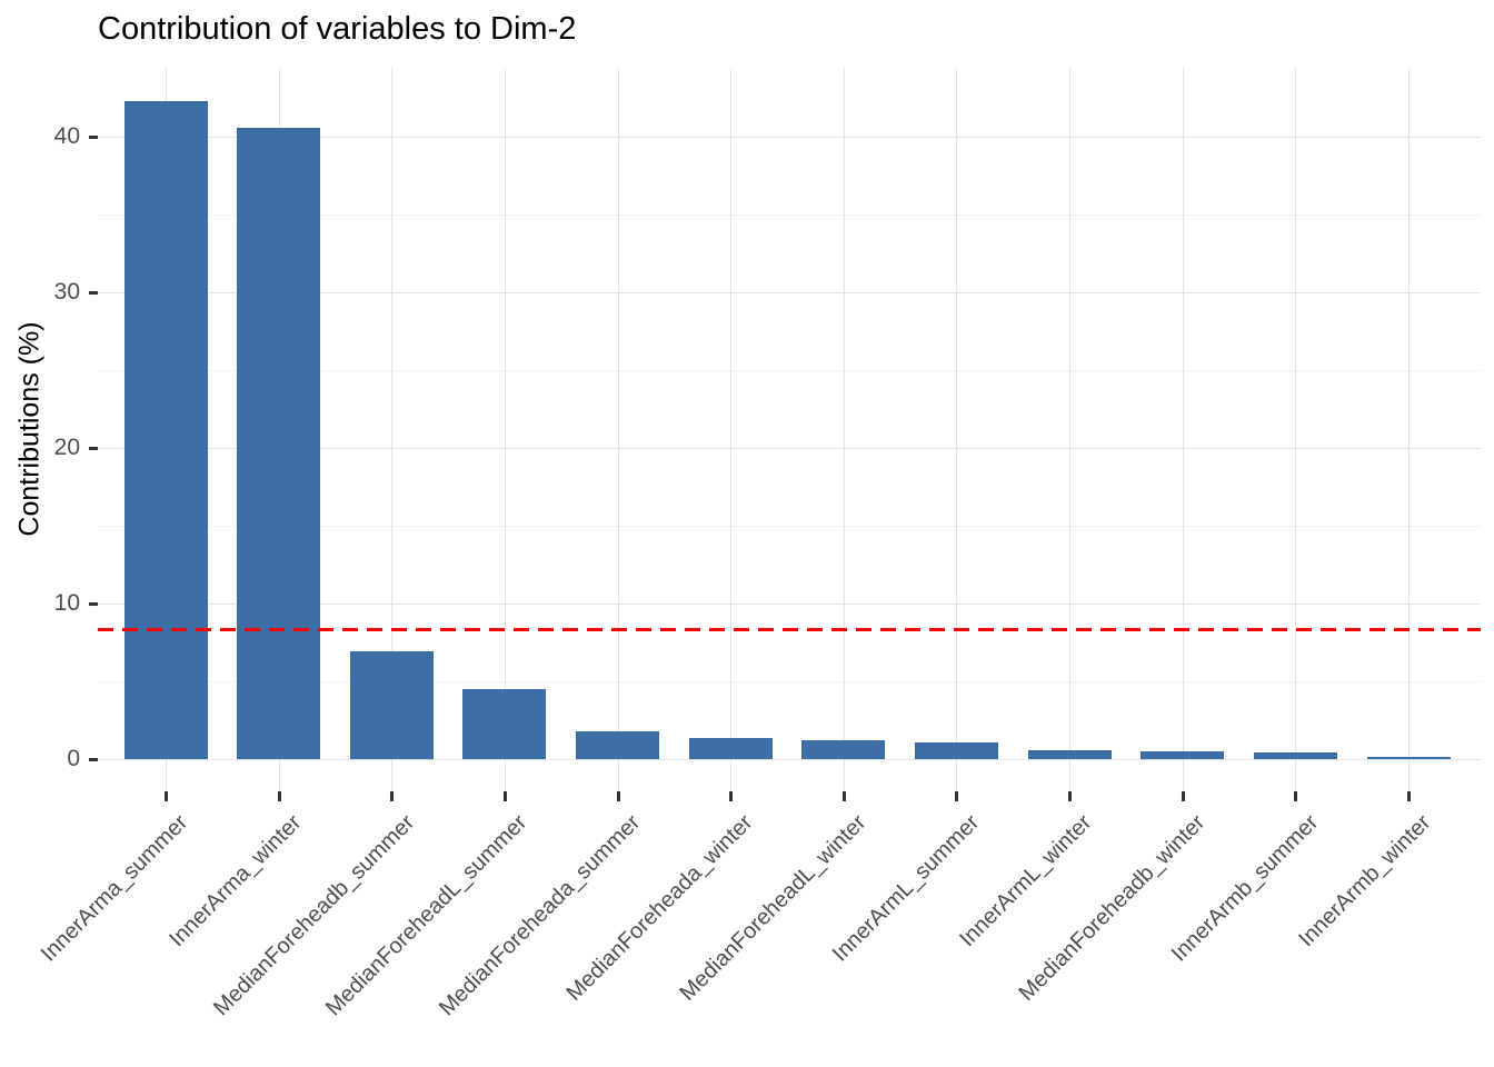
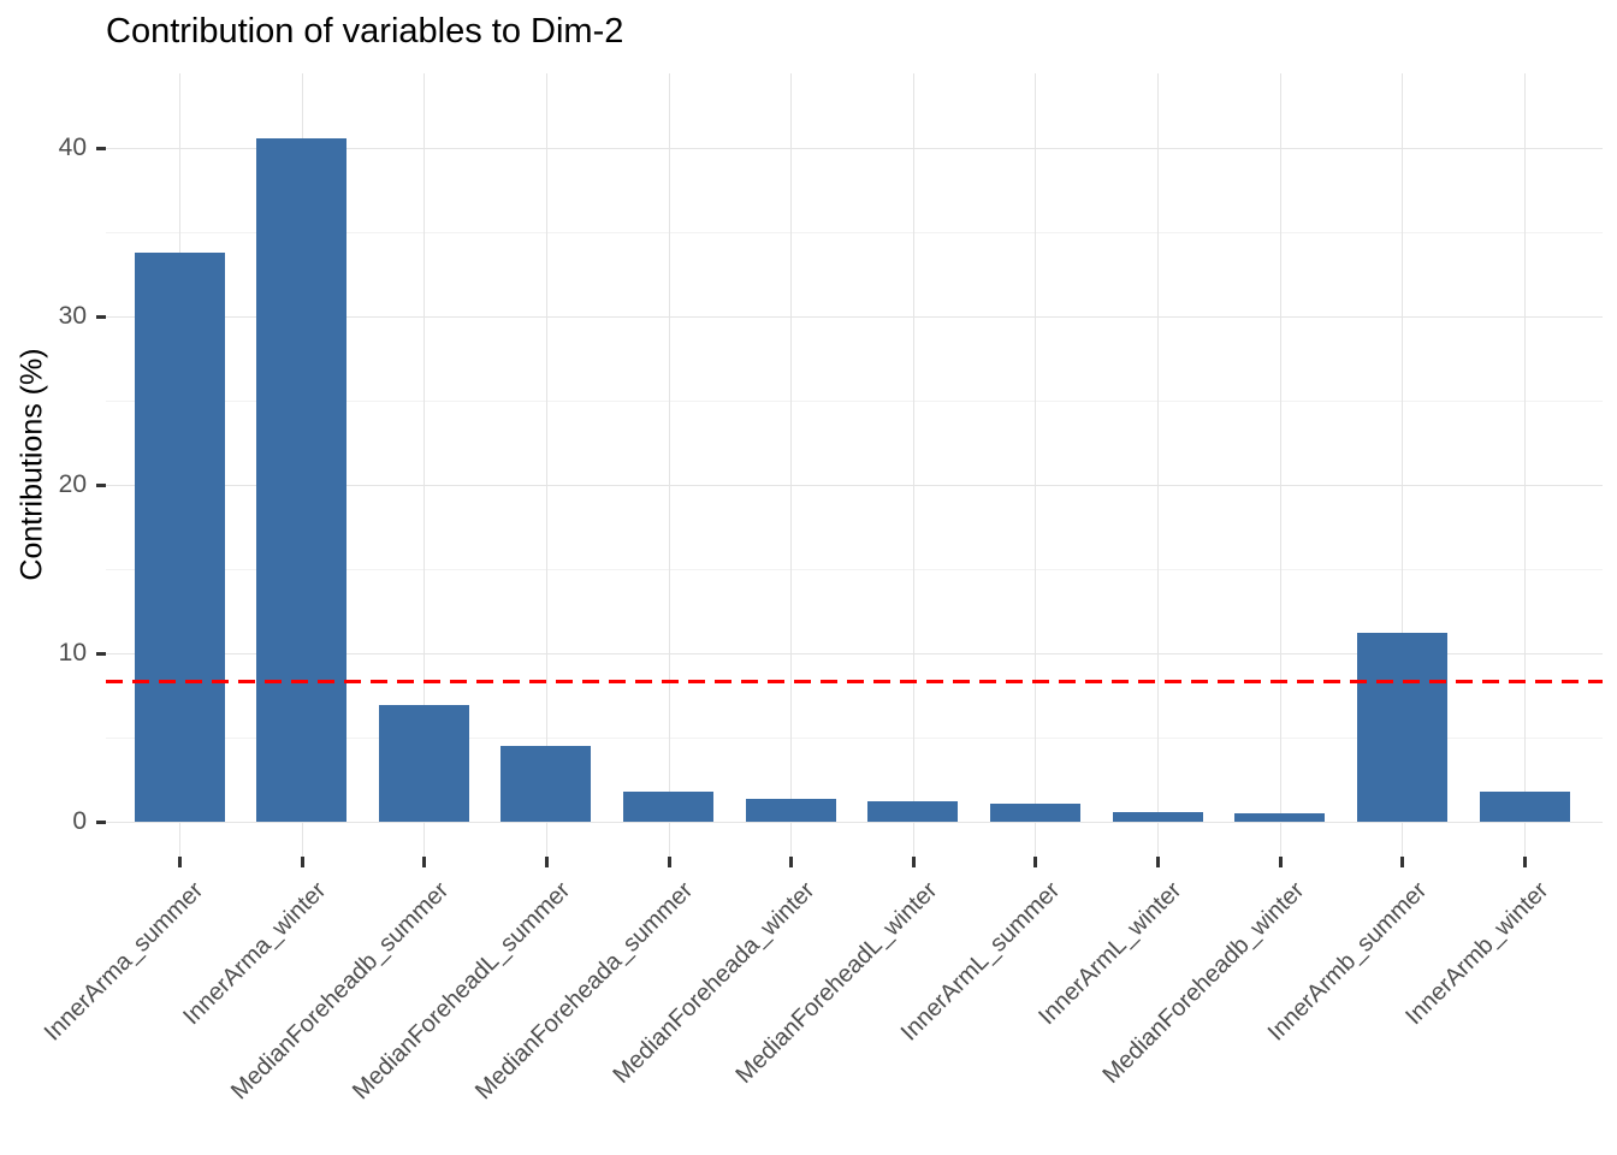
InnerArma_summer: 42.3 -> 33.8
InnerArmb_summer: 0.4 -> 11.2
InnerArmb_winter: 0.1 -> 1.8
